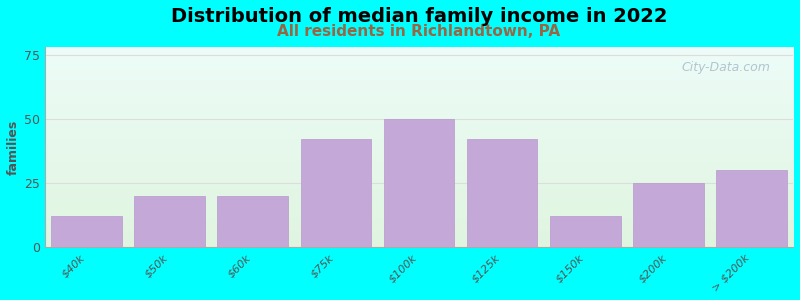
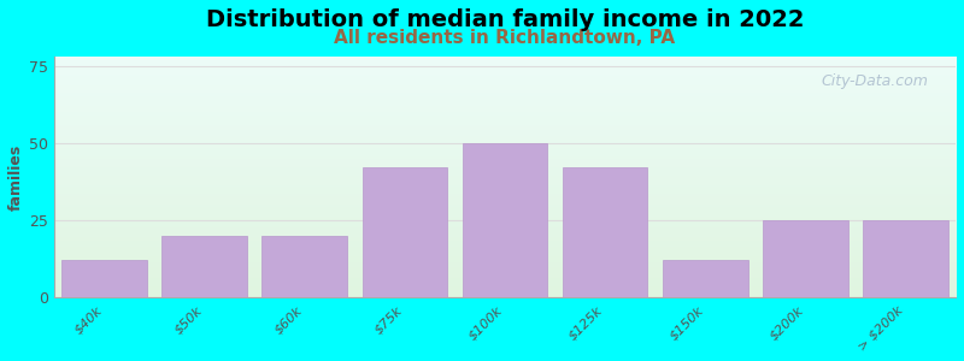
> $200k: 30 -> 25
